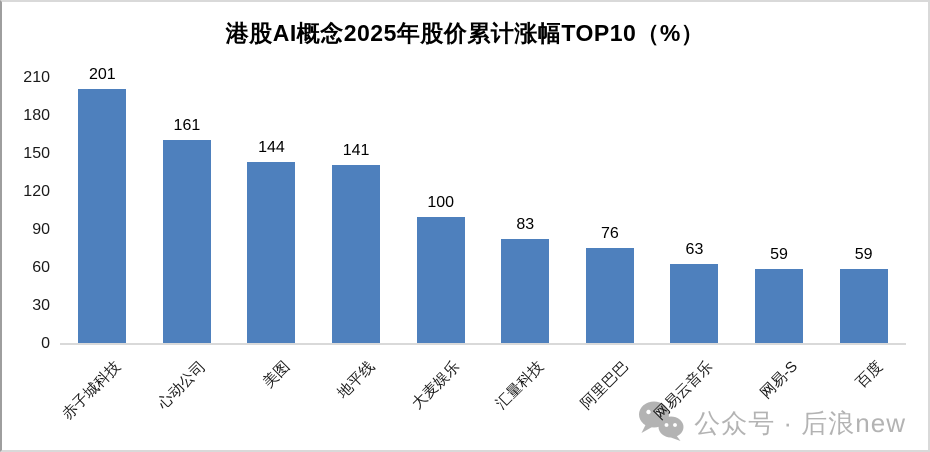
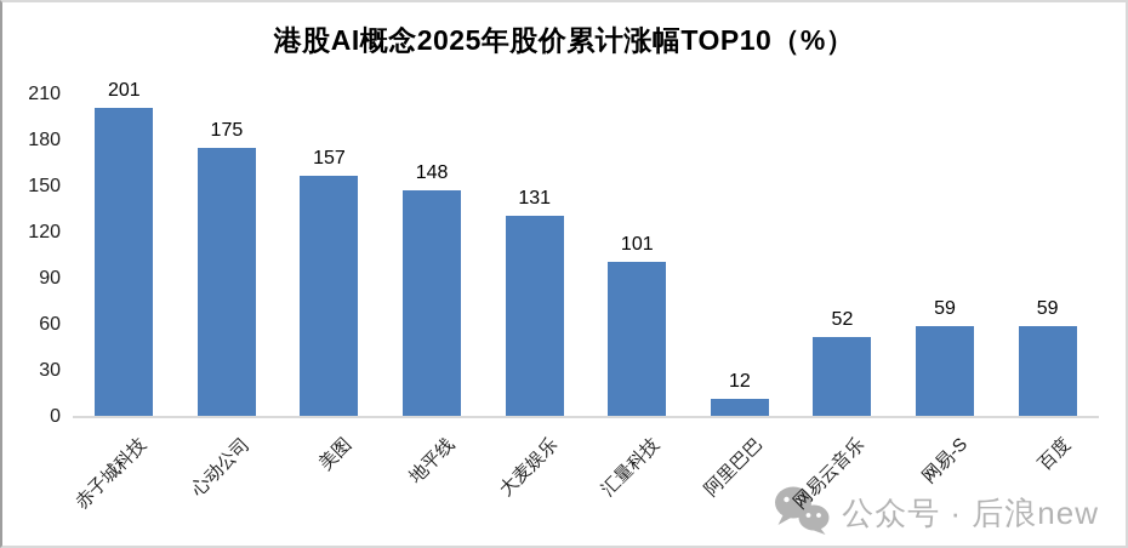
心动公司: 161 -> 175
美图: 144 -> 157
地平线: 141 -> 148
大麦娱乐: 100 -> 131
汇量科技: 83 -> 101
阿里巴巴: 76 -> 12
网易云音乐: 63 -> 52
